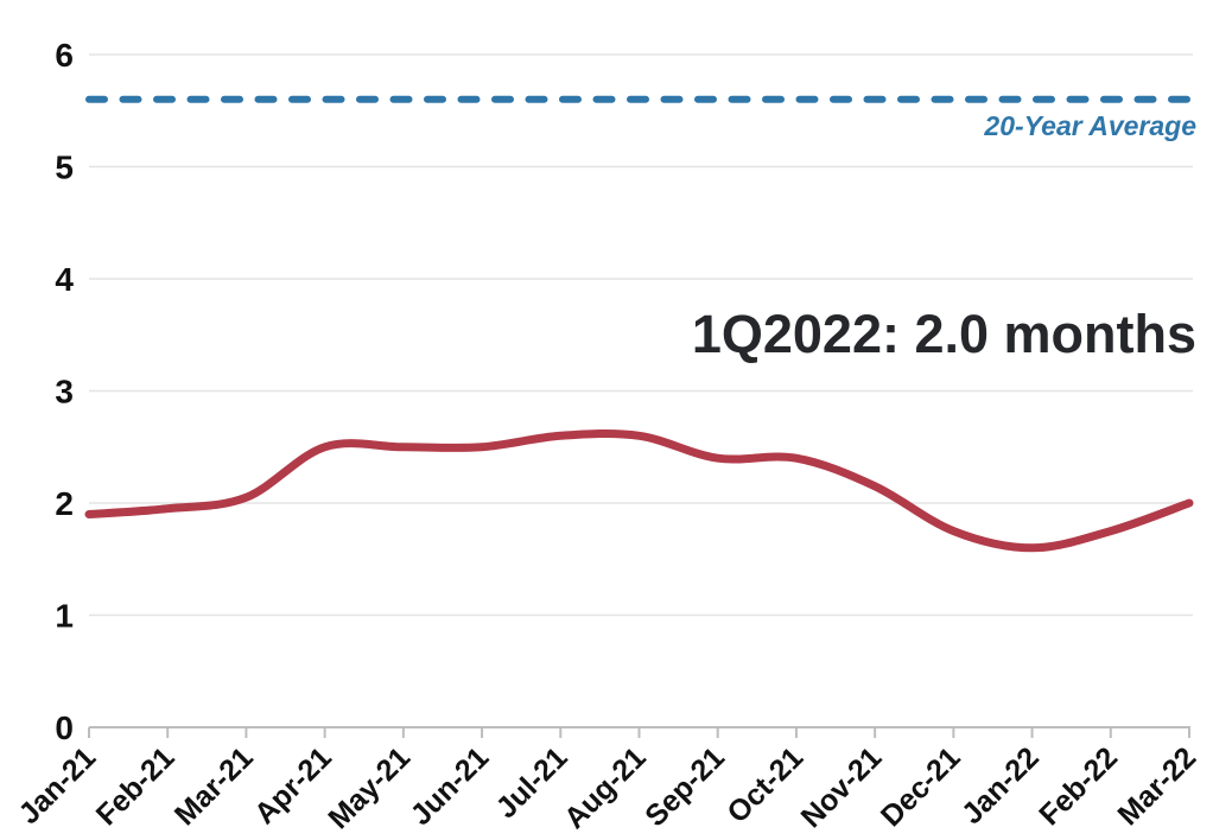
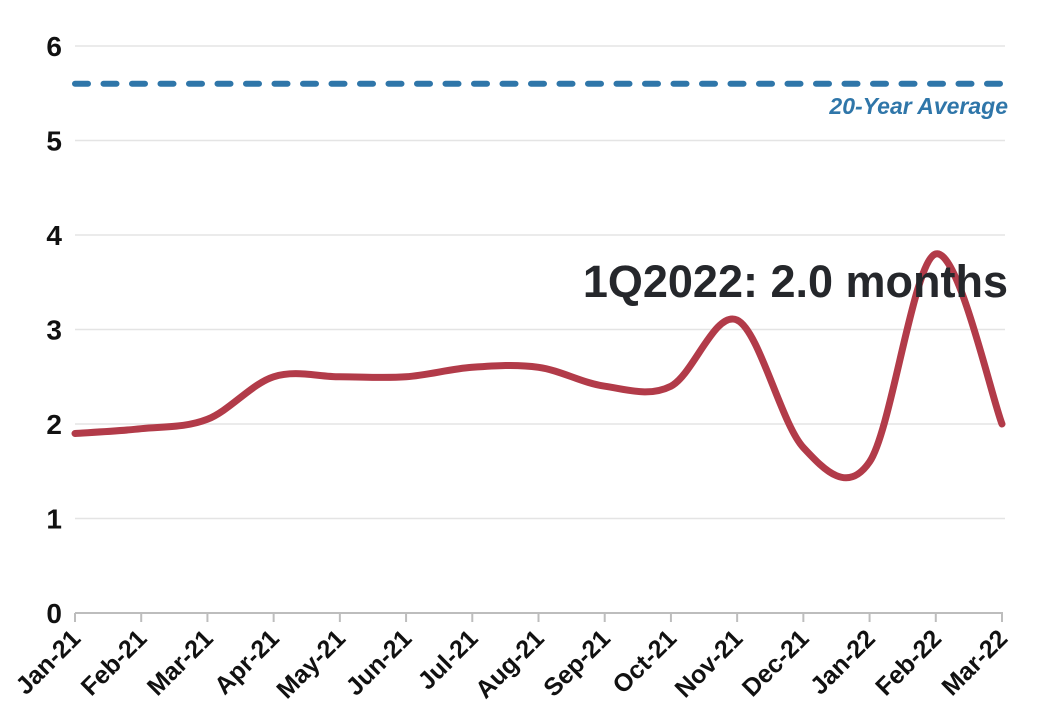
Nov-21: 2.1 -> 3.1
Feb-22: 1.8 -> 3.8
